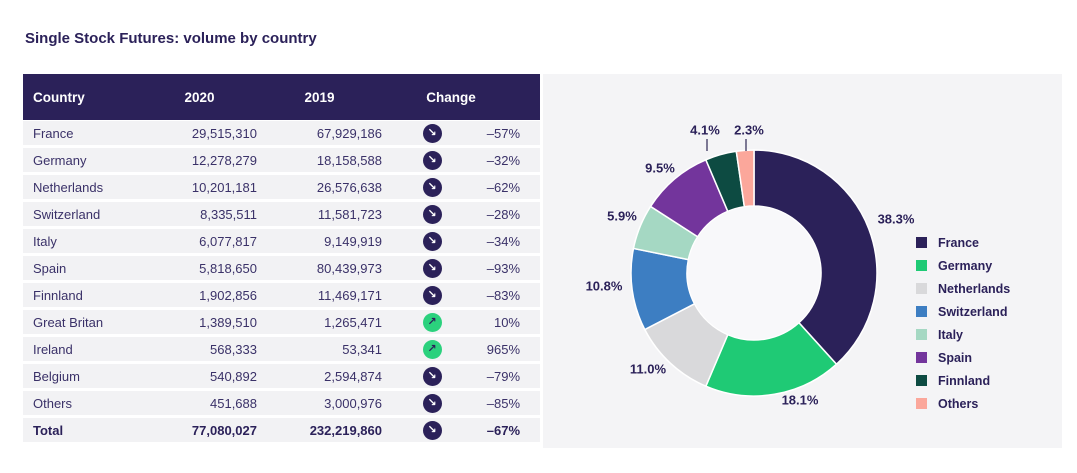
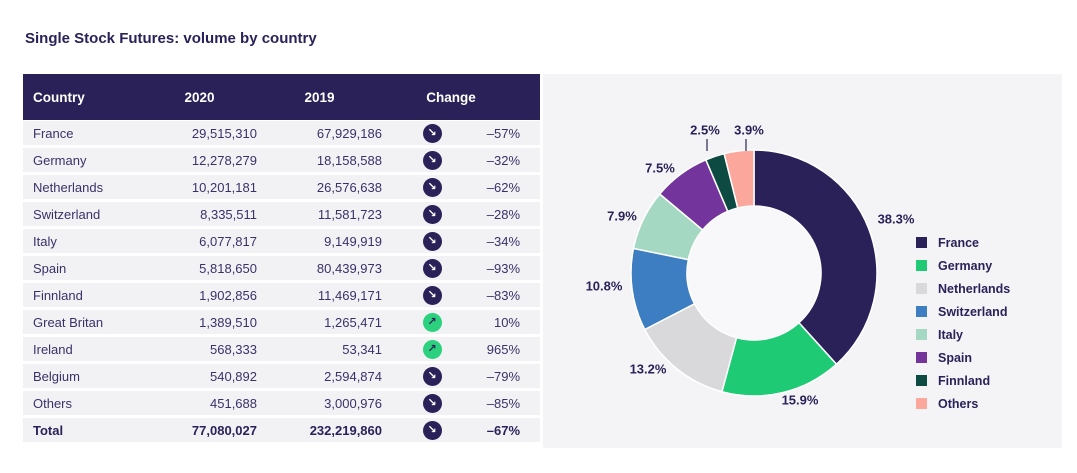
Germany: 18.1% -> 15.9%
Netherlands: 11.0% -> 13.2%
Italy: 5.9% -> 7.9%
Spain: 9.5% -> 7.5%
Finnland: 4.1% -> 2.5%
Others: 2.3% -> 3.9%
